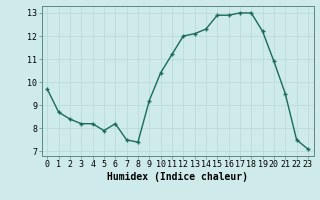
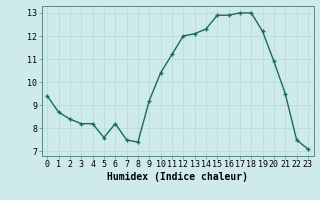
0: 9.7 -> 9.4
5: 7.9 -> 7.6
